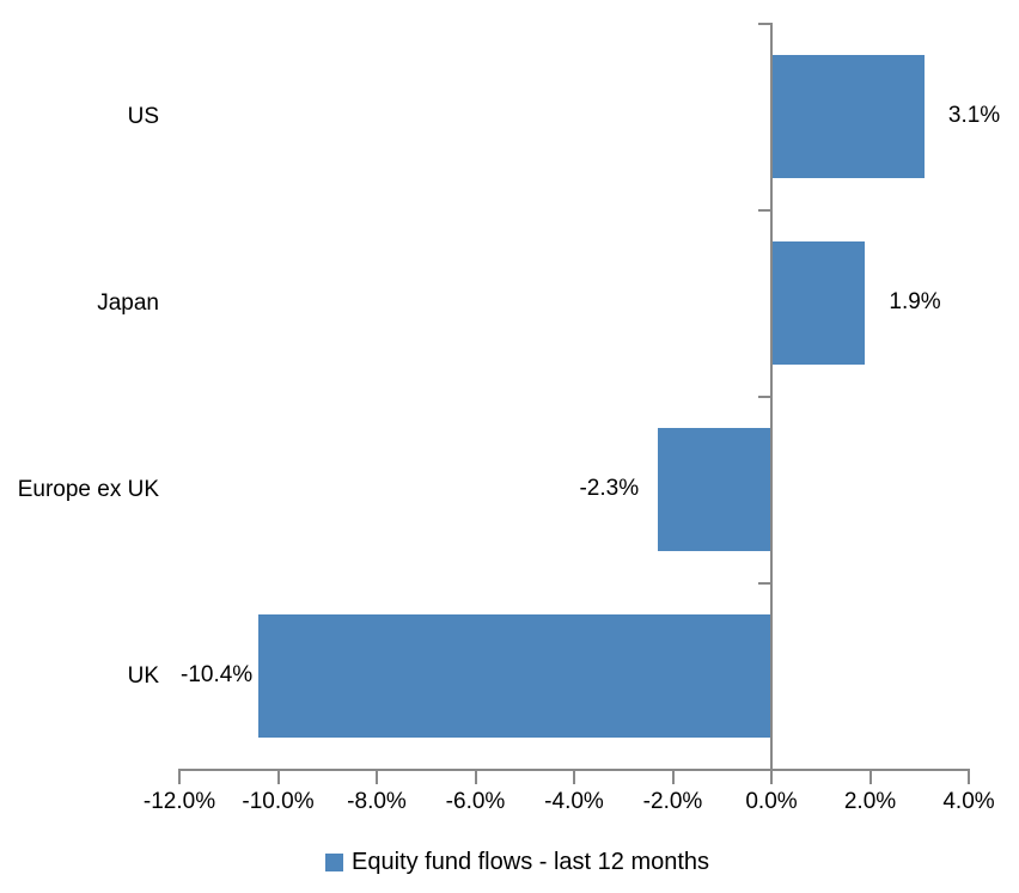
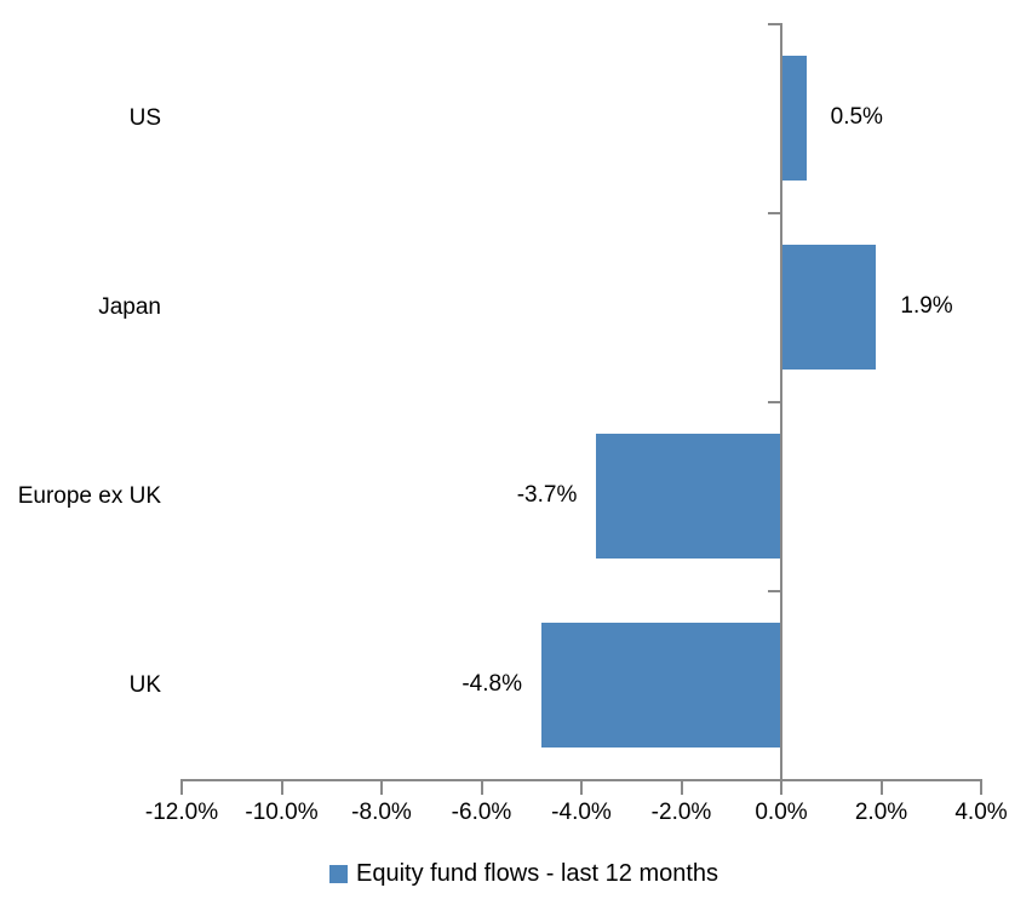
US: 3.1% -> 0.5%
Europe ex UK: -2.3% -> -3.7%
UK: -10.4% -> -4.8%
